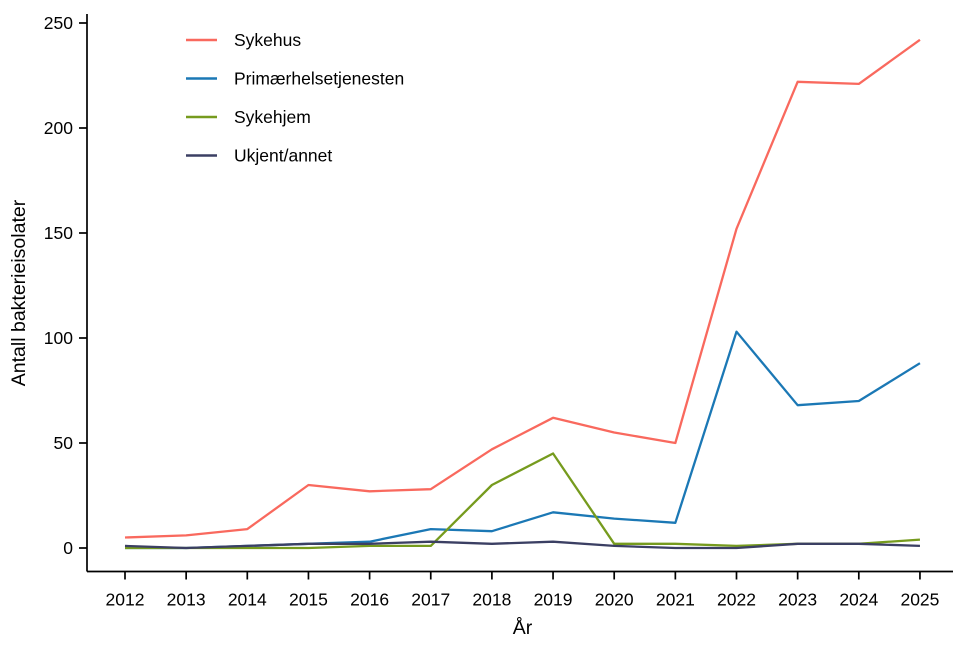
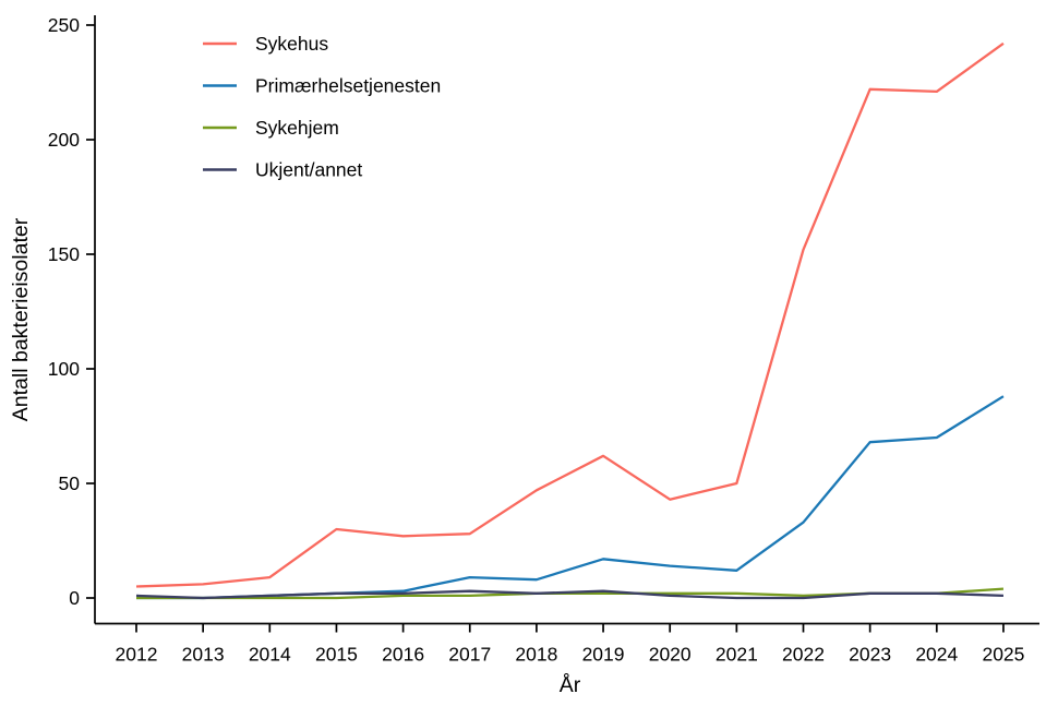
Sykehjem/2018: 30 -> 2
Sykehjem/2019: 45 -> 2
Sykehus/2020: 55 -> 43
Primærhelsetjenesten/2022: 103 -> 33
